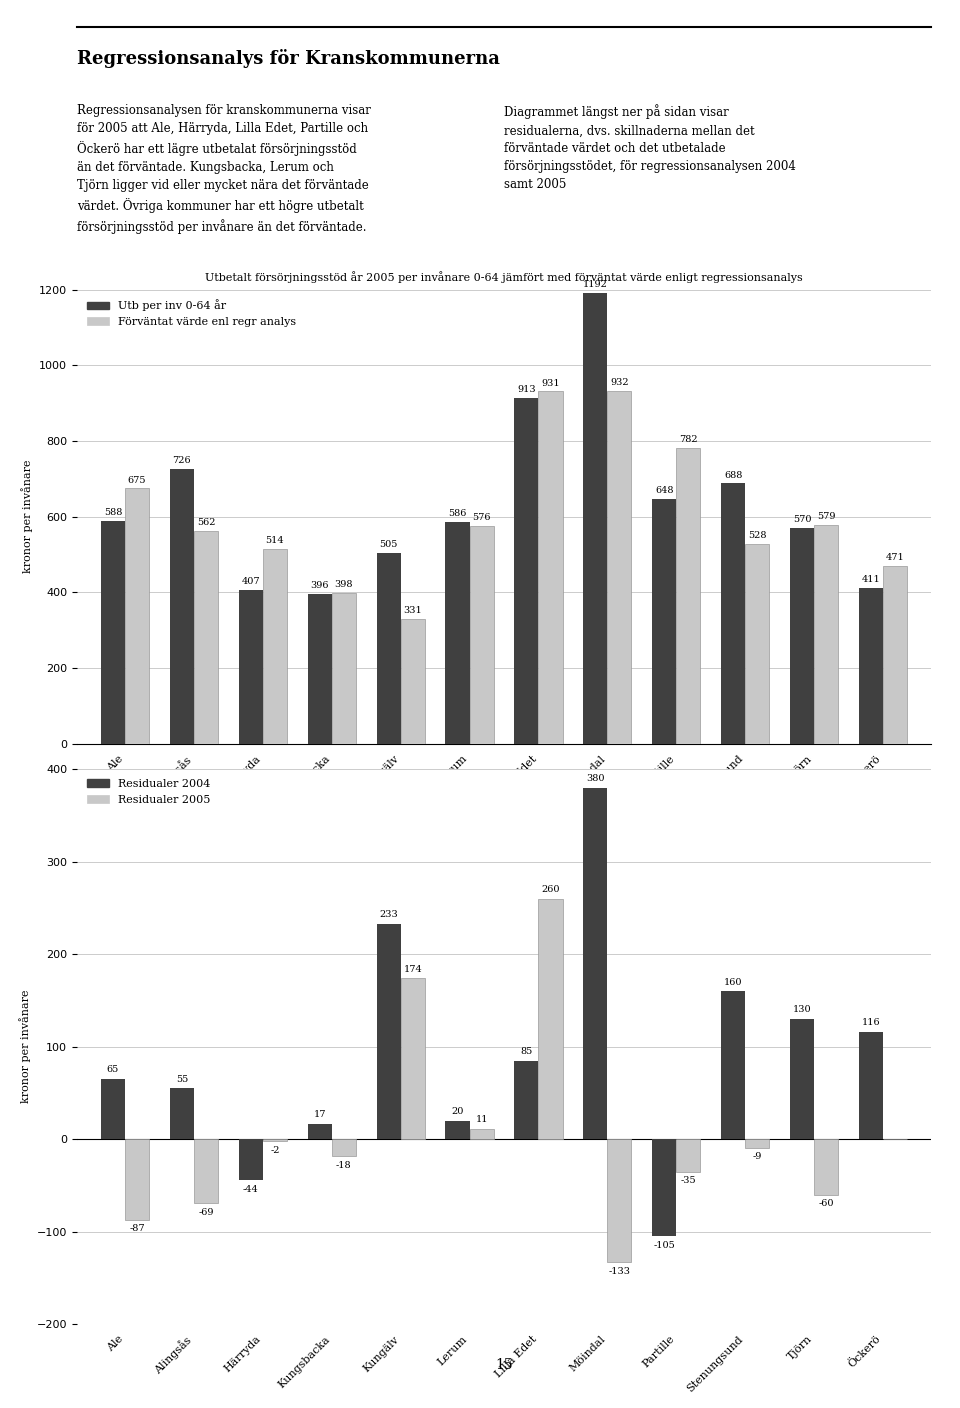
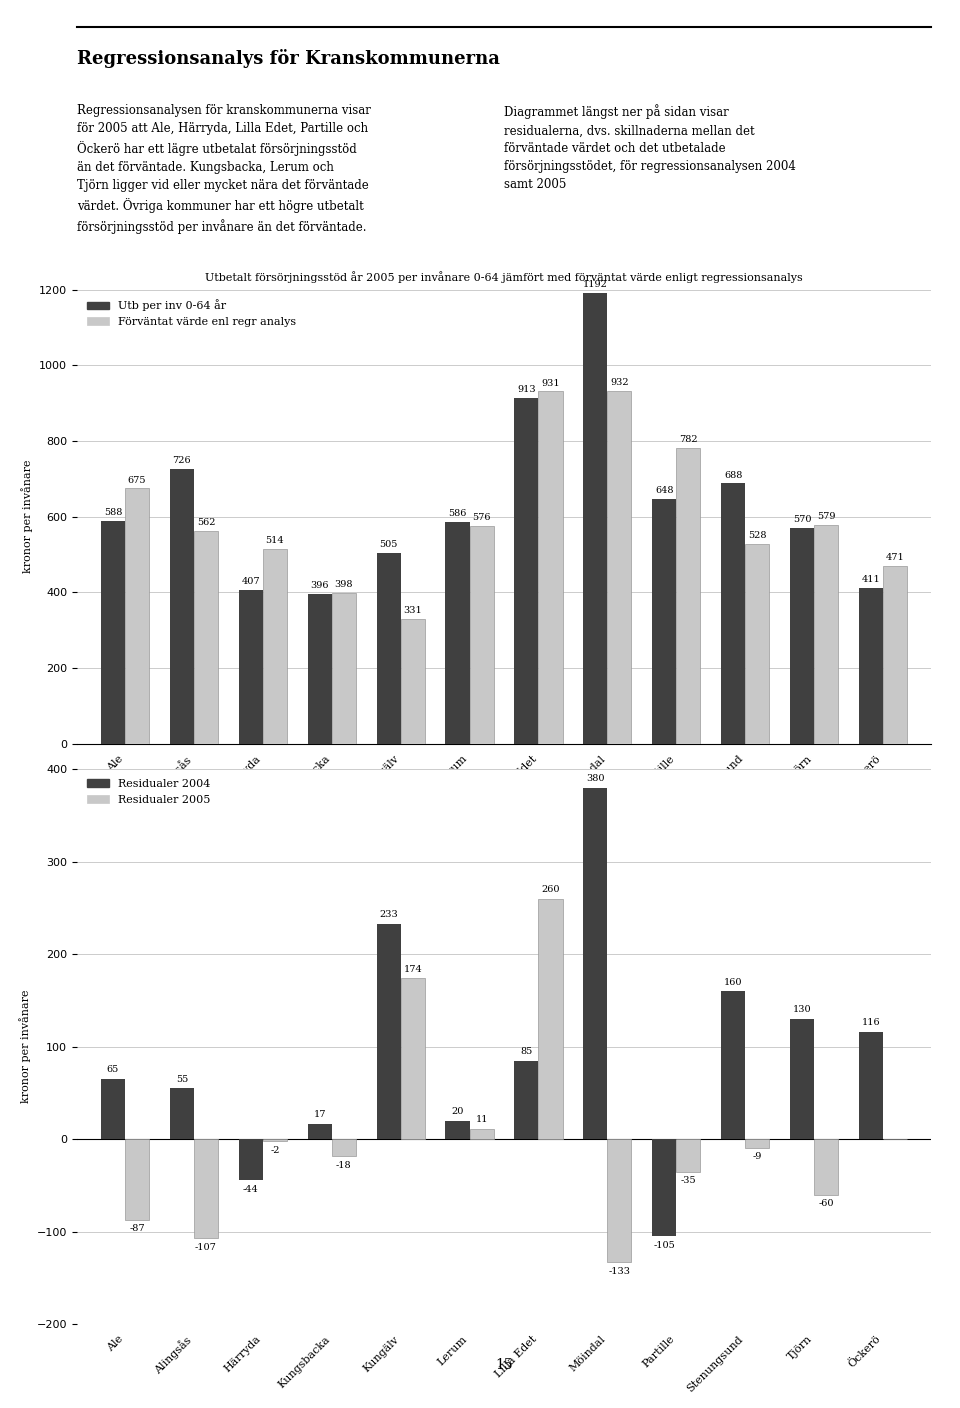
Residualer 2005/Alingsås: -69 -> -107
